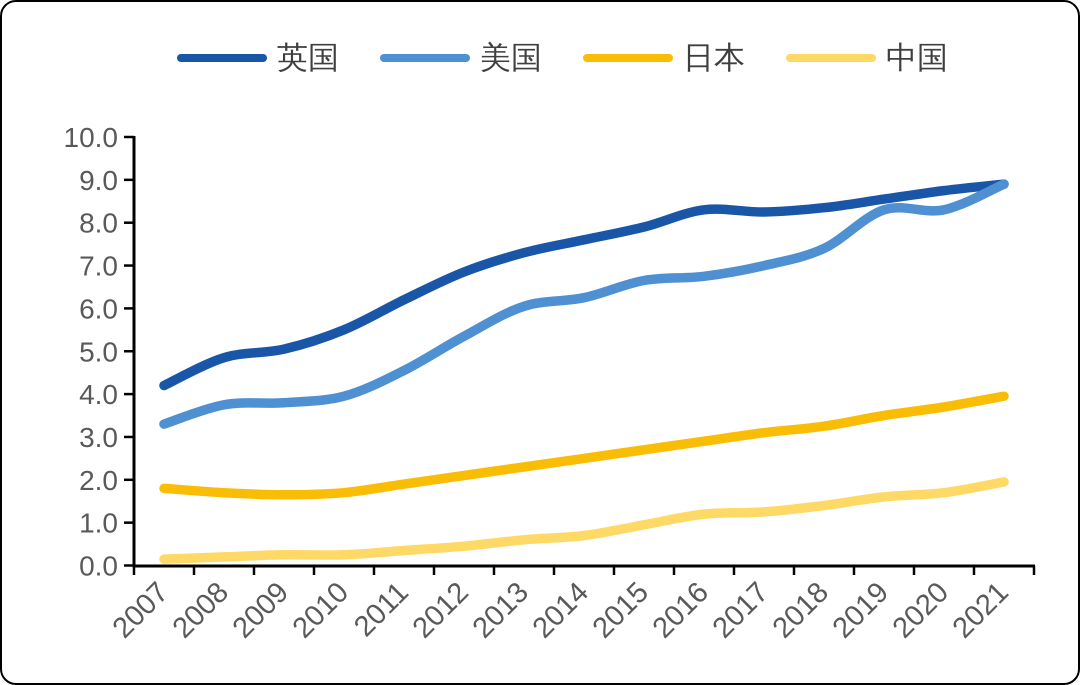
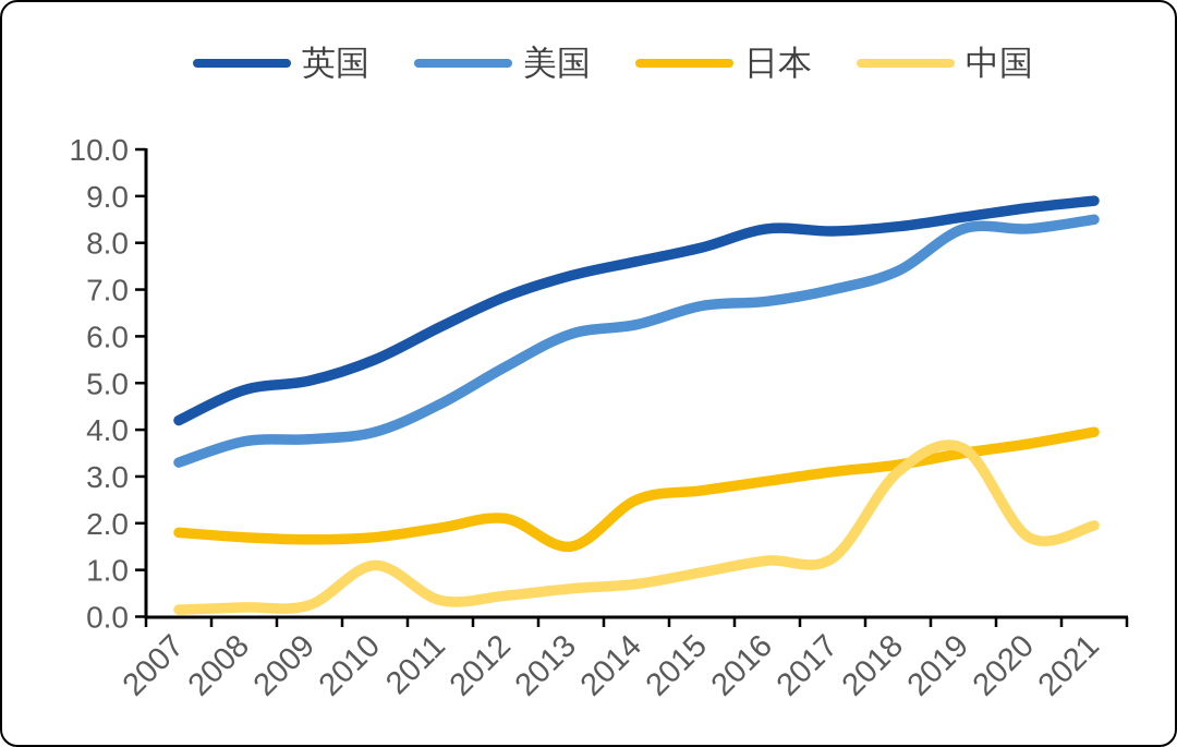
中国/2010: 0.2 -> 1.1
日本/2013: 2.3 -> 1.5
中国/2018: 1.4 -> 3.1
中国/2019: 1.6 -> 3.6
美国/2021: 8.9 -> 8.5
